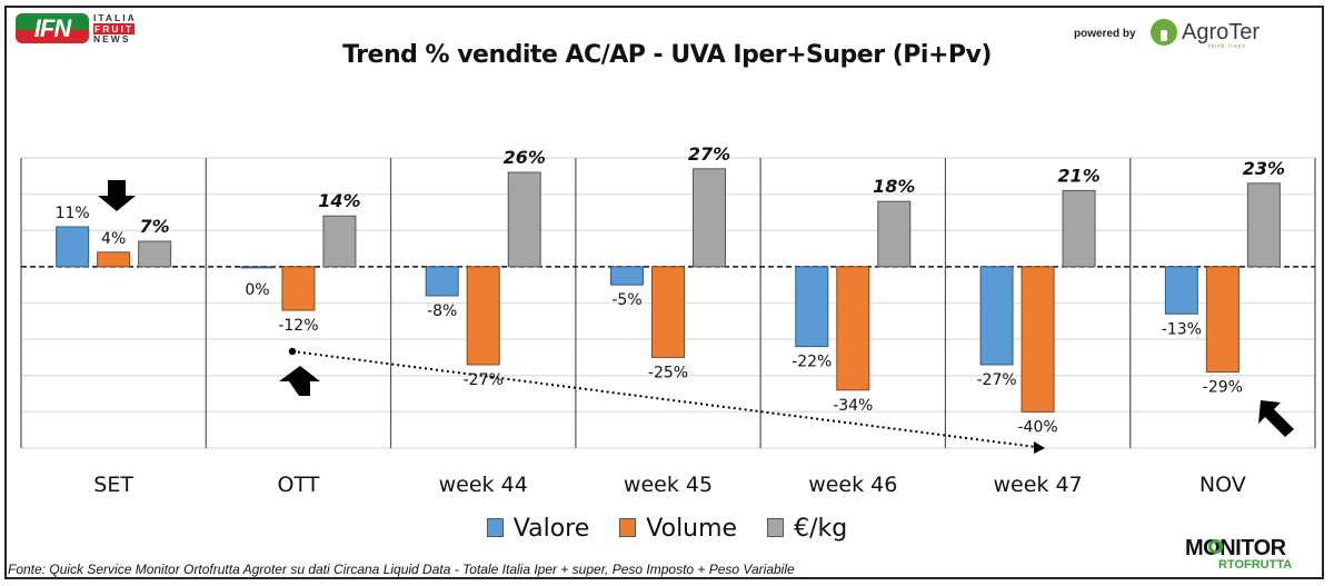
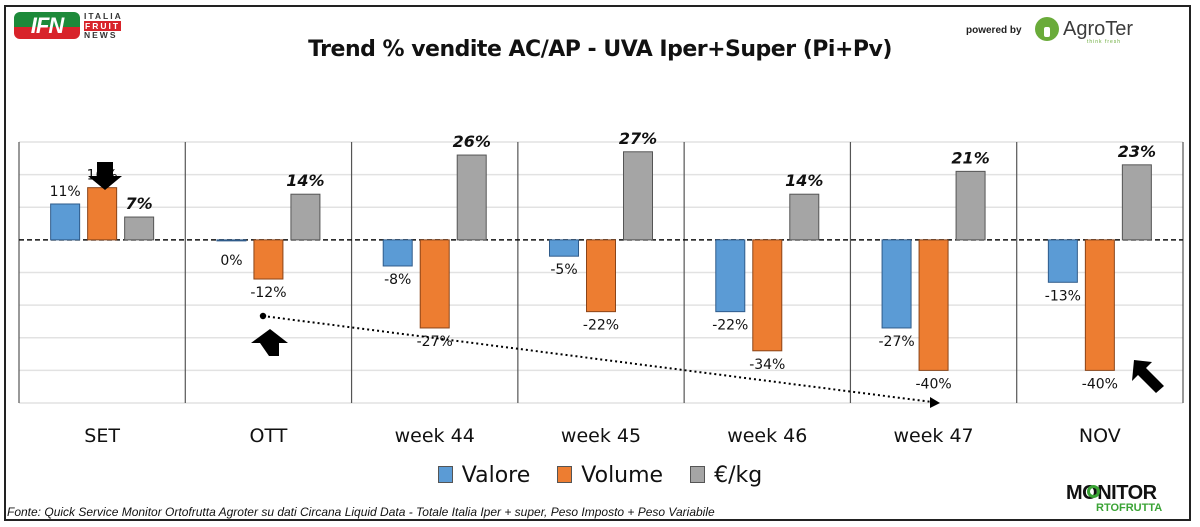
Volume/SET: 4% -> 16%
Volume/week 45: -25% -> -22%
€/kg/week 46: 18% -> 14%
Volume/NOV: -29% -> -40%
